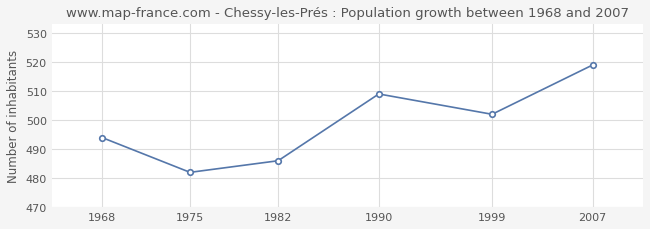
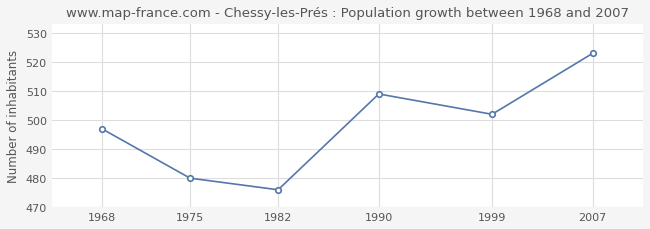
1968: 494 -> 497
1975: 482 -> 480
1982: 486 -> 476
2007: 519 -> 523
